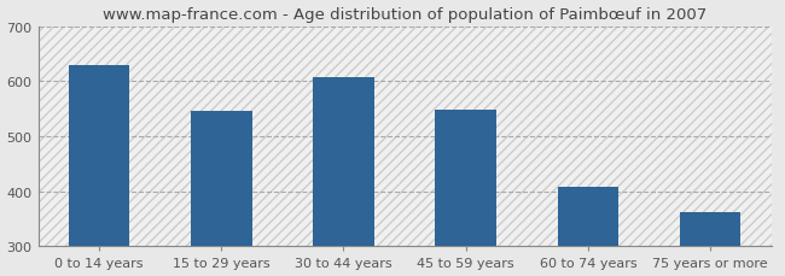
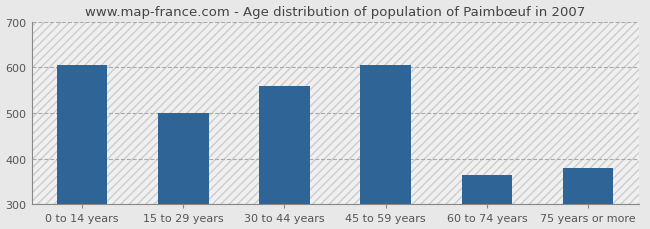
0 to 14 years: 628 -> 605
15 to 29 years: 545 -> 500
30 to 44 years: 608 -> 560
45 to 59 years: 549 -> 605
60 to 74 years: 408 -> 365
75 years or more: 362 -> 380
